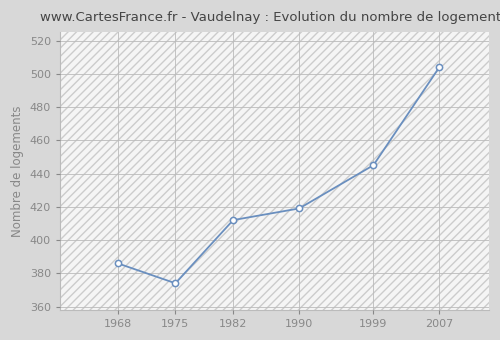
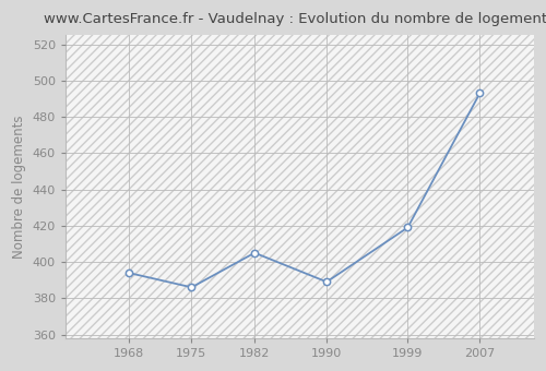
1968: 386 -> 394
1975: 374 -> 386
1982: 412 -> 405
1990: 419 -> 389
1999: 445 -> 419
2007: 504 -> 493
